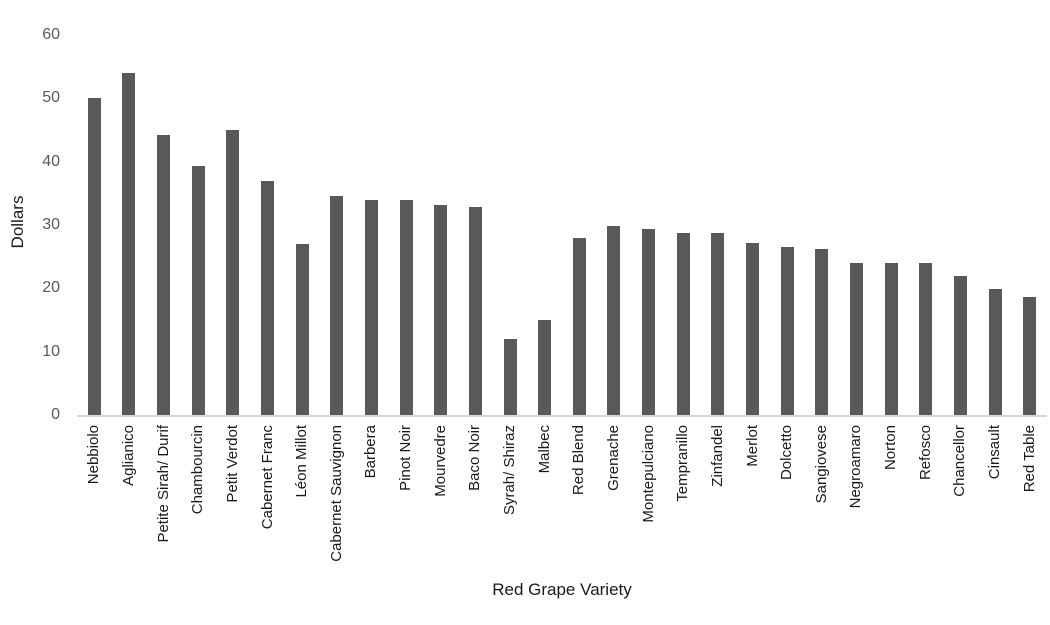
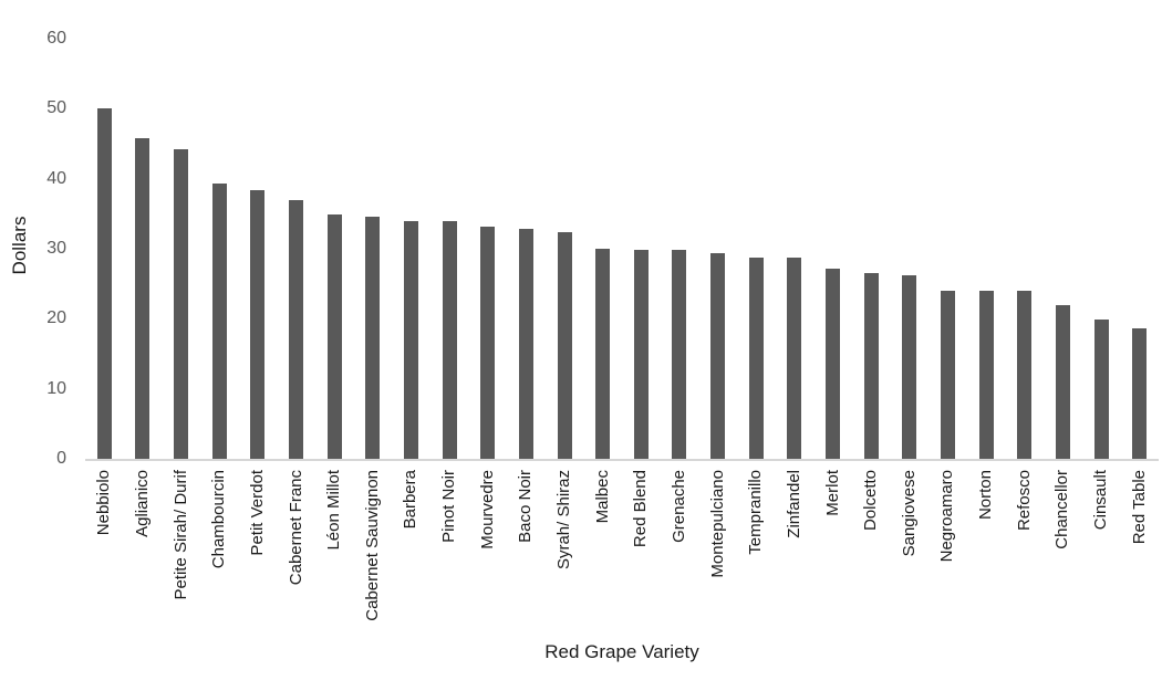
Aglianico: 54 -> 46
Petit Verdot: 45 -> 38
Léon Millot: 27 -> 35
Syrah/ Shiraz: 12 -> 32
Malbec: 15 -> 30
Red Blend: 28 -> 30
